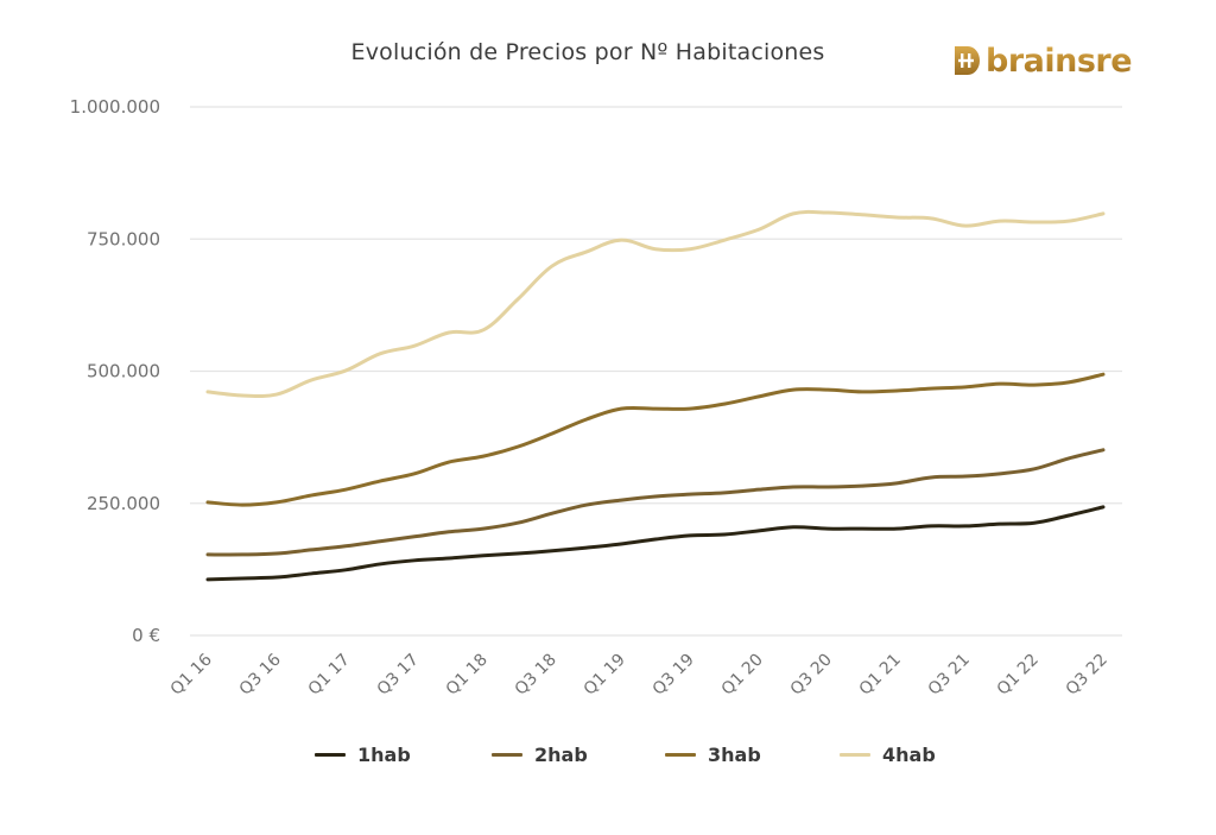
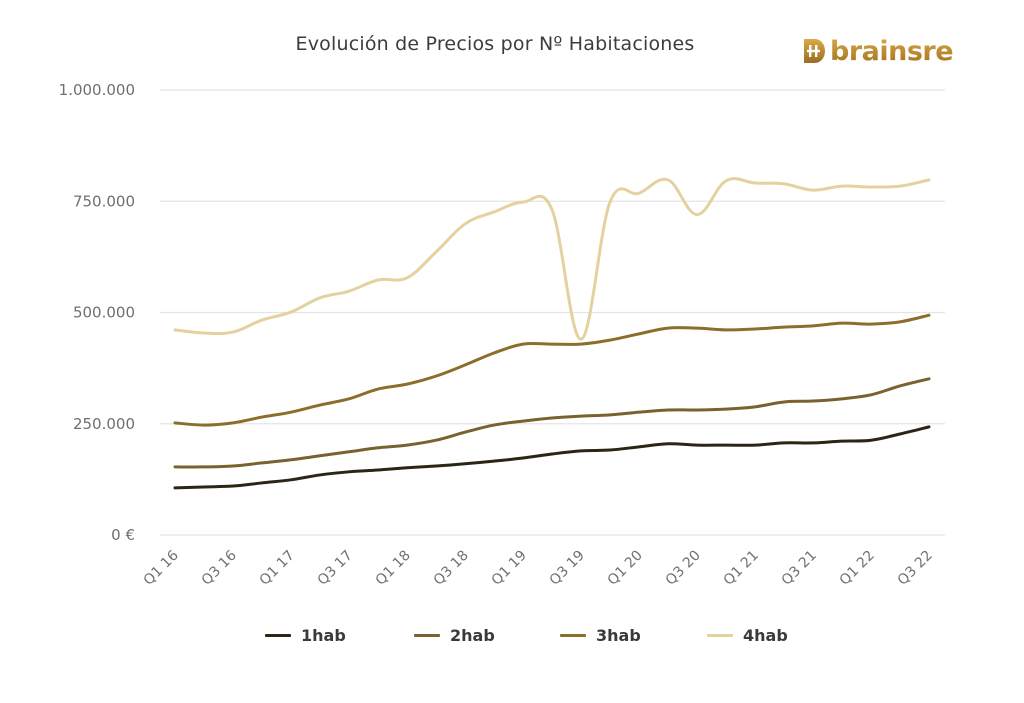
4hab/Q3 19: 730000 -> 440000
4hab/Q3 20: 800000 -> 720000
